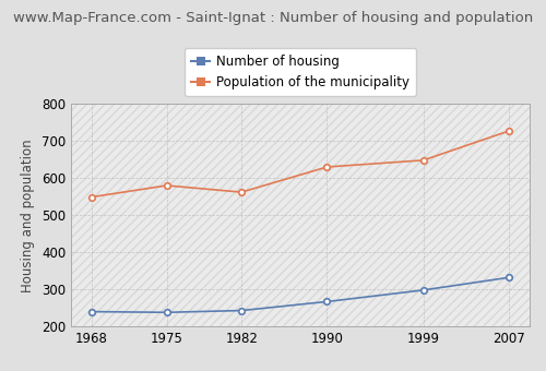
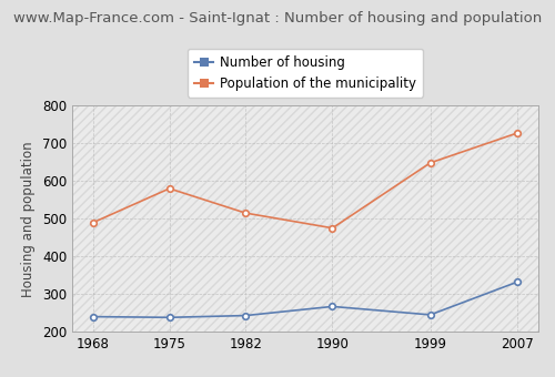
Population of the municipality/1968: 549 -> 490
Population of the municipality/1982: 562 -> 515
Population of the municipality/1990: 630 -> 475
Number of housing/1999: 298 -> 245
